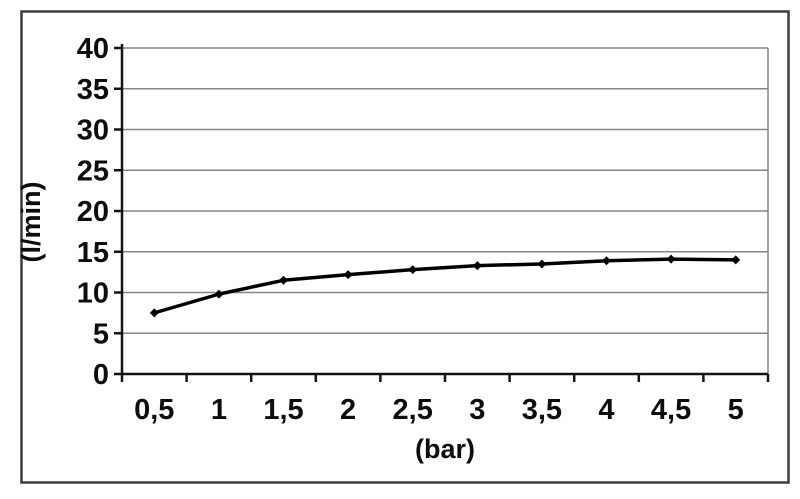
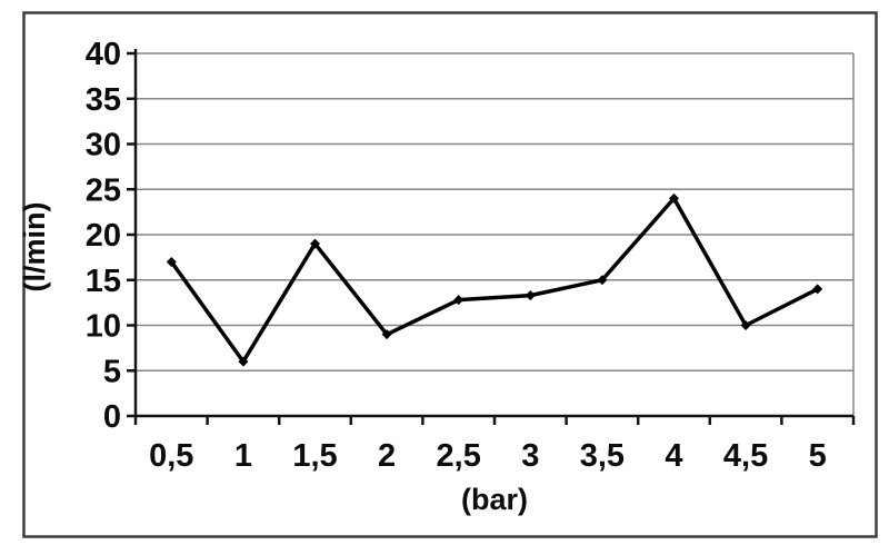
0,5: 8 -> 17
1: 10 -> 6
1,5: 12 -> 19
2: 12 -> 9
3,5: 14 -> 15
4: 14 -> 24
4,5: 14 -> 10
